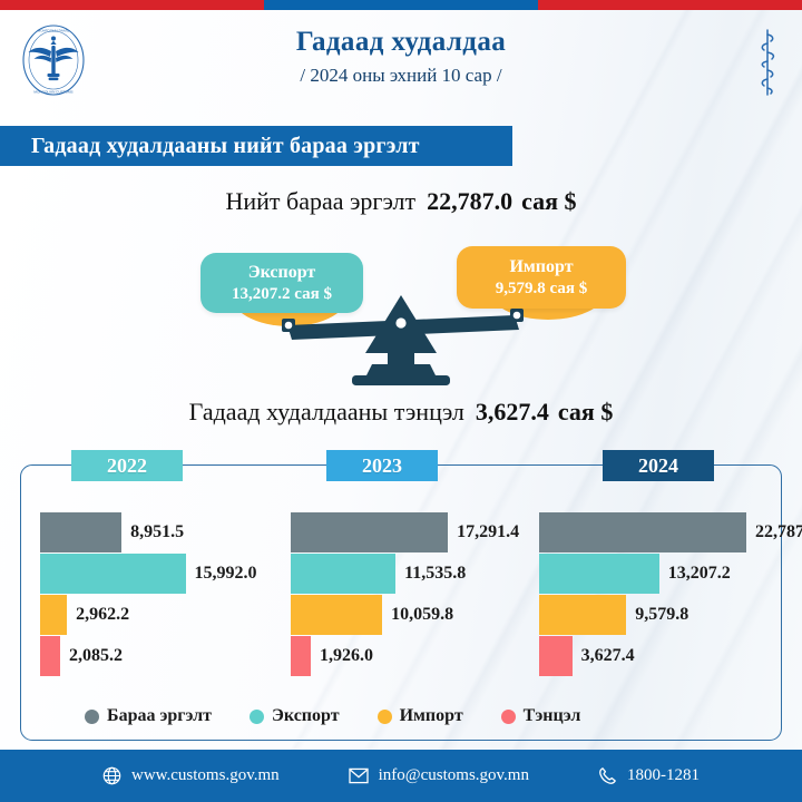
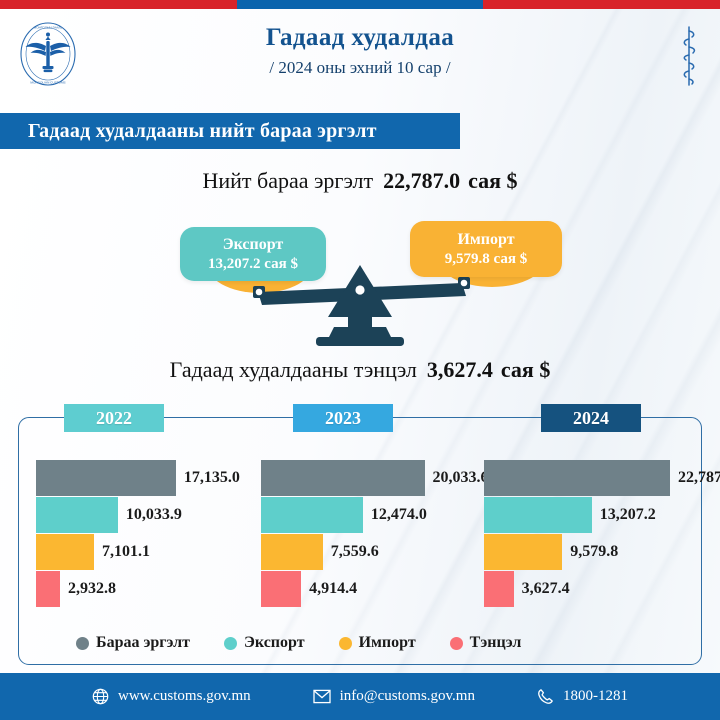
Бараа эргэлт/2022: 8,951.5 -> 17,135.0
Экспорт/2022: 15,992.0 -> 10,033.9
Импорт/2022: 2,962.2 -> 7,101.1
Тэнцэл/2022: 2,085.2 -> 2,932.8
Бараа эргэлт/2023: 17,291.4 -> 20,033.6
Экспорт/2023: 11,535.8 -> 12,474.0
Импорт/2023: 10,059.8 -> 7,559.6
Тэнцэл/2023: 1,926.0 -> 4,914.4
